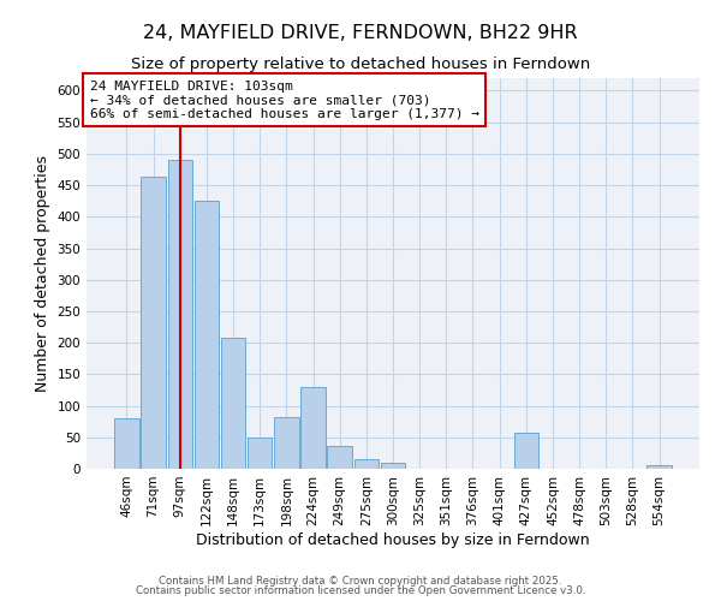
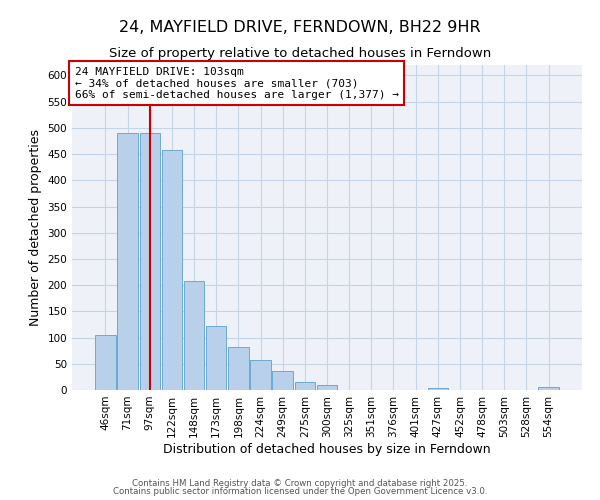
46sqm: 80 -> 105
71sqm: 464 -> 490
122sqm: 426 -> 457
173sqm: 50 -> 122
224sqm: 130 -> 58
427sqm: 58 -> 4
